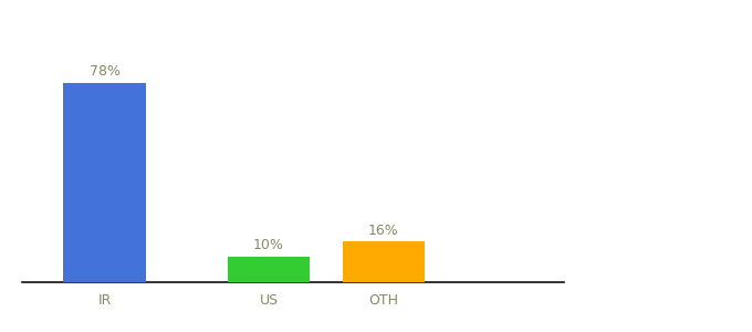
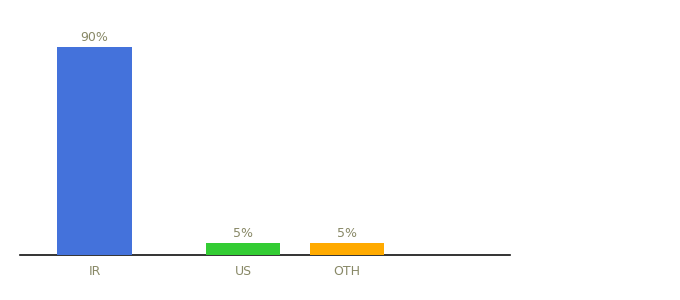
IR: 78% -> 90%
US: 10% -> 5%
OTH: 16% -> 5%
